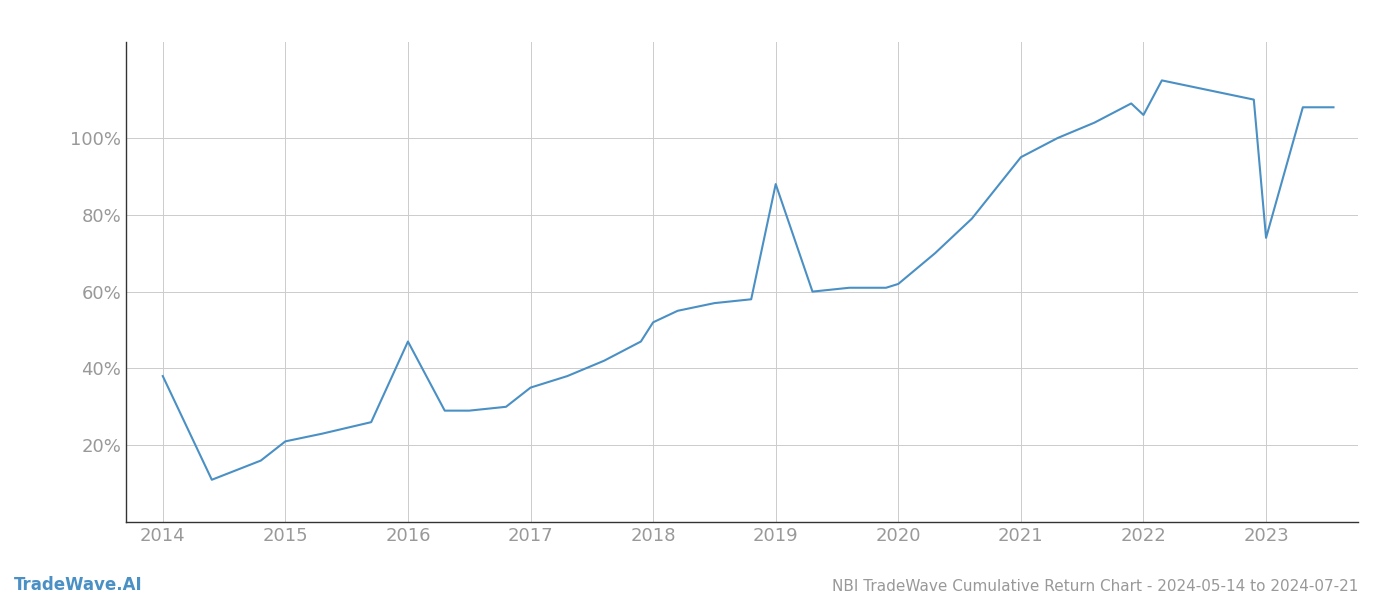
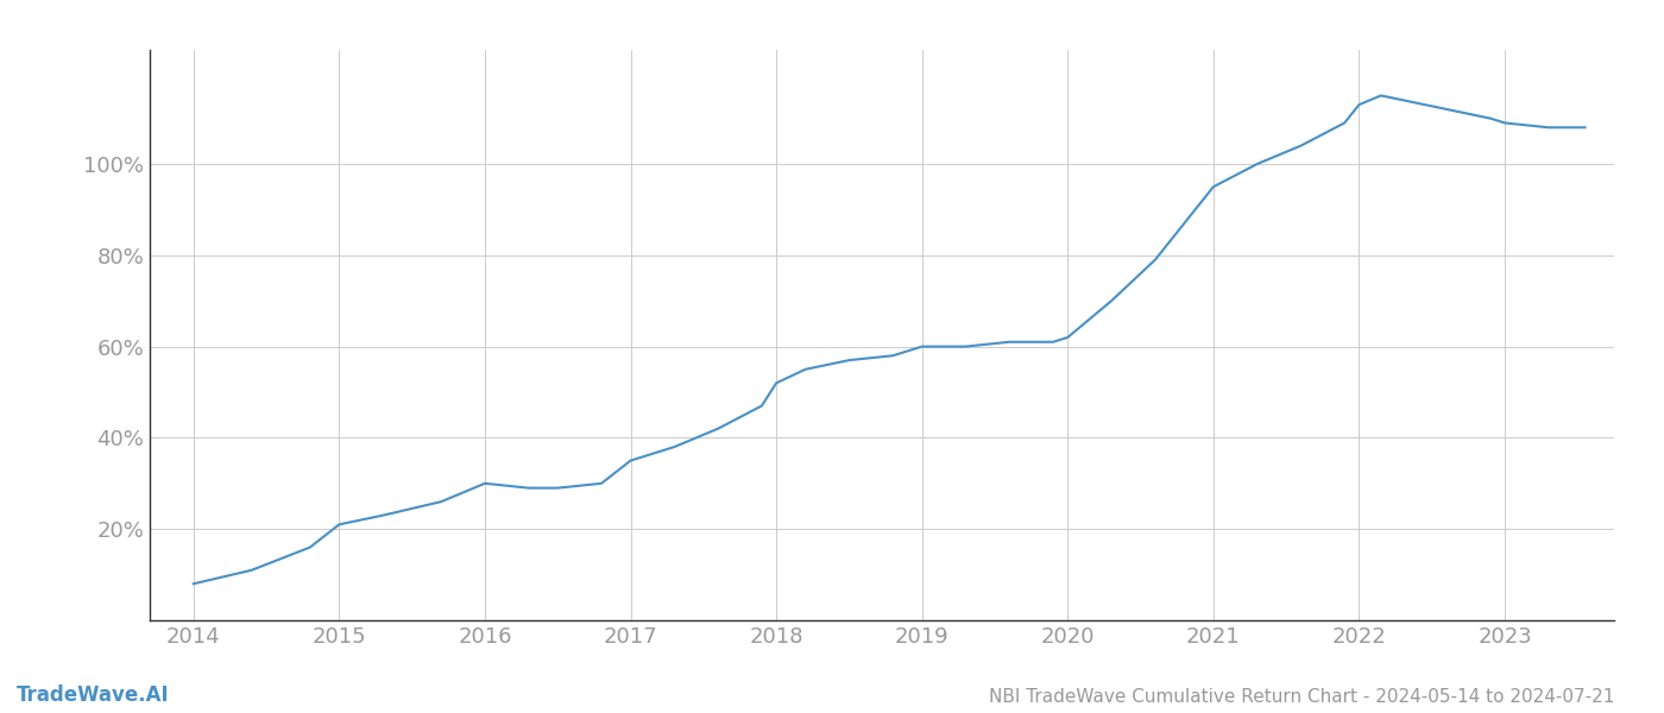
2014: 38% -> 8%
2016: 47% -> 30%
2019: 88% -> 60%
2022: 106% -> 113%
2023: 74% -> 109%
